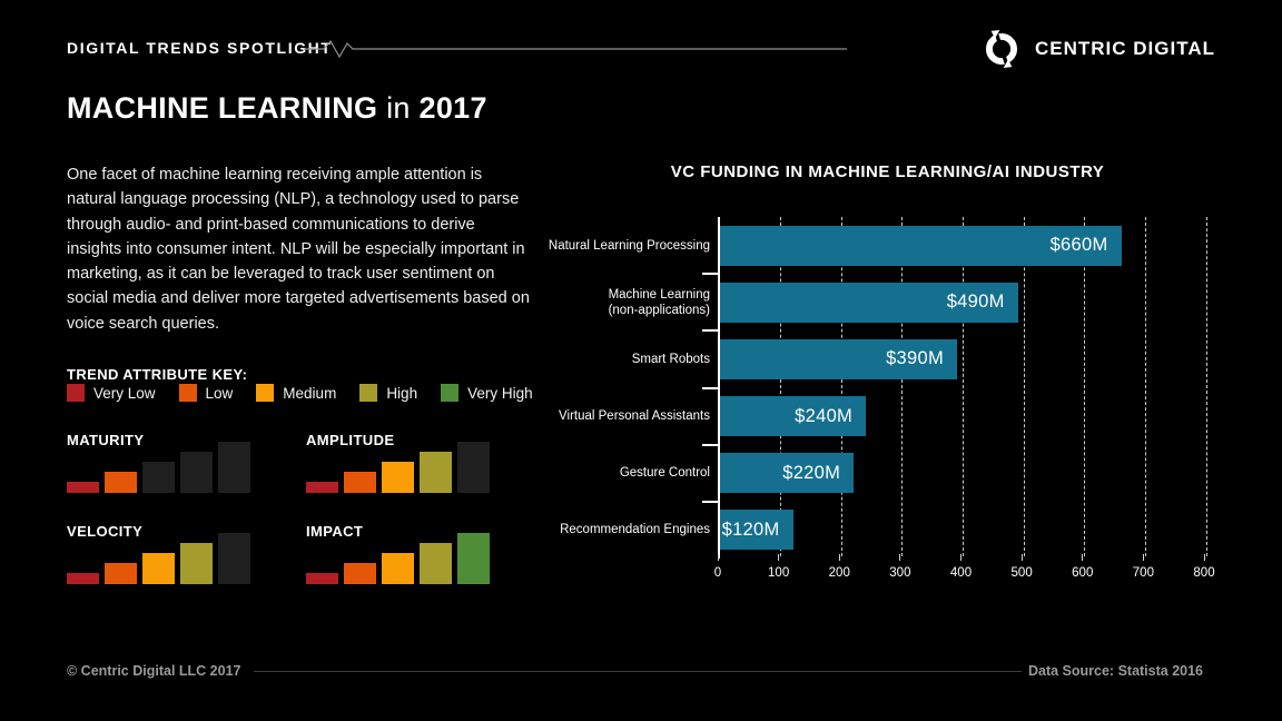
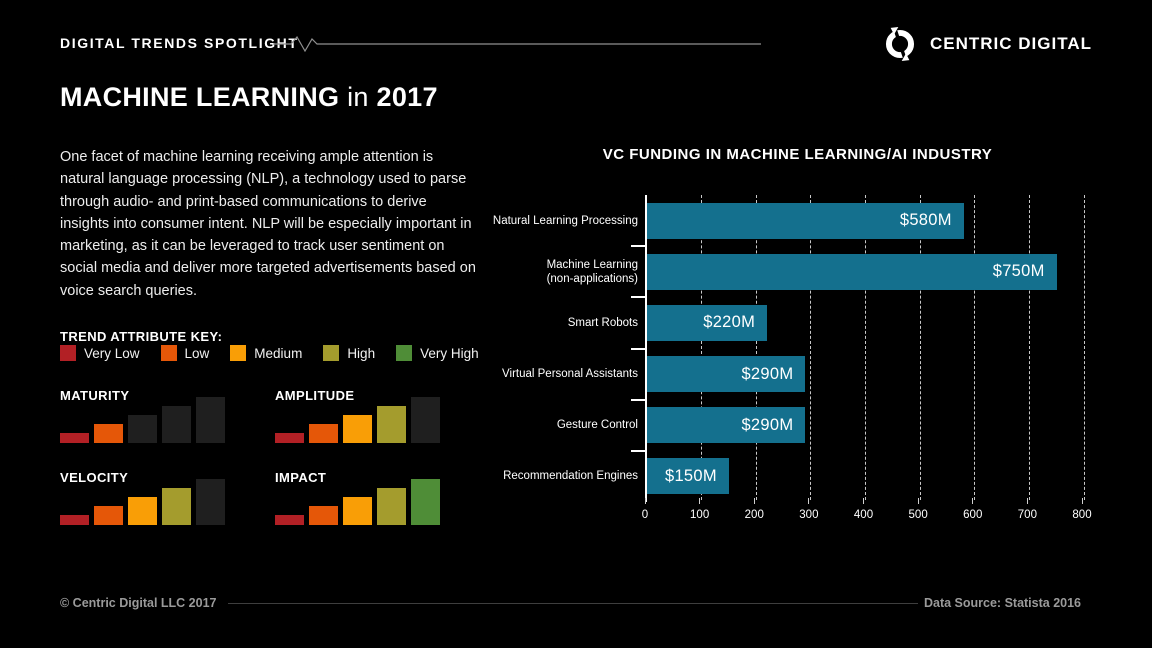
Natural Learning Processing: $660M -> $580M
Machine Learning (non-applications): $490M -> $750M
Smart Robots: $390M -> $220M
Virtual Personal Assistants: $240M -> $290M
Gesture Control: $220M -> $290M
Recommendation Engines: $120M -> $150M
